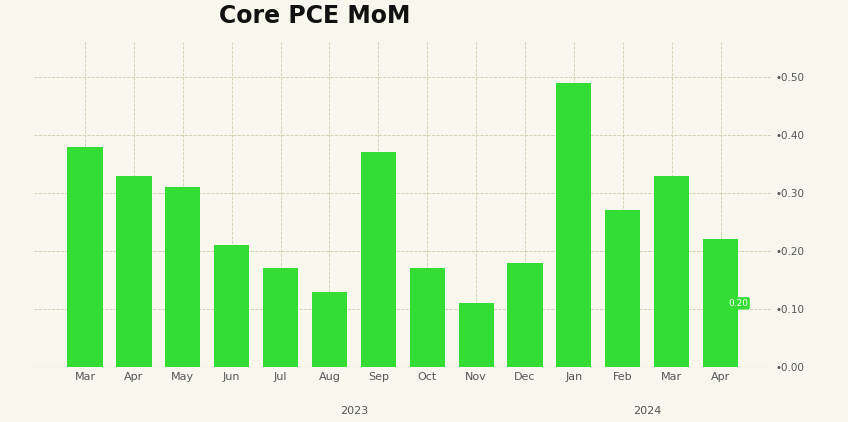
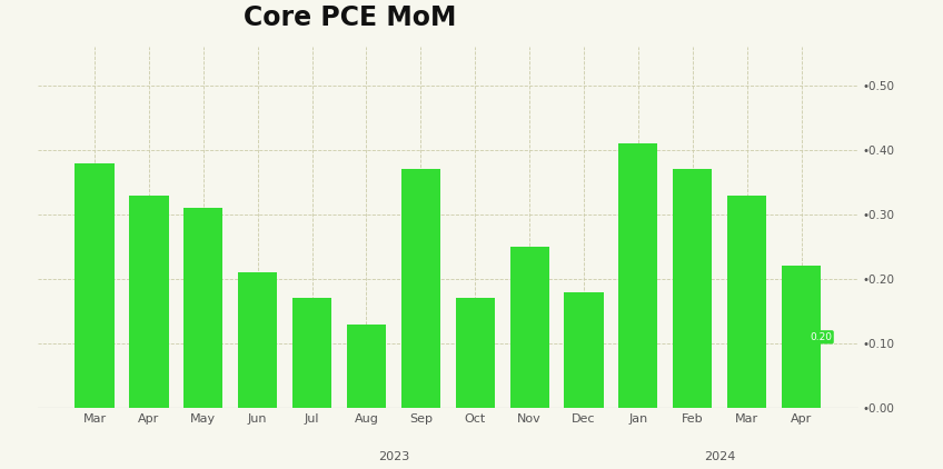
Nov: •0.11 -> •0.25
Jan: •0.49 -> •0.41
Feb: •0.27 -> •0.37
